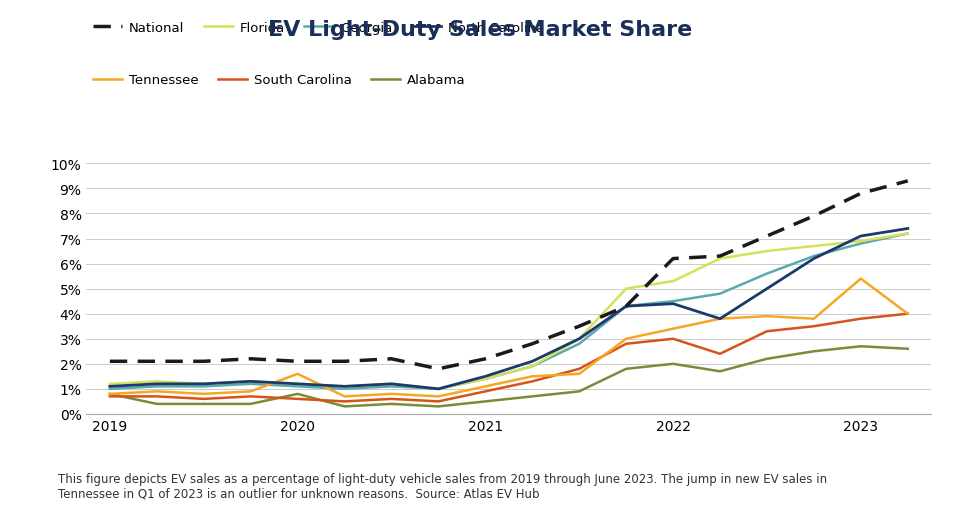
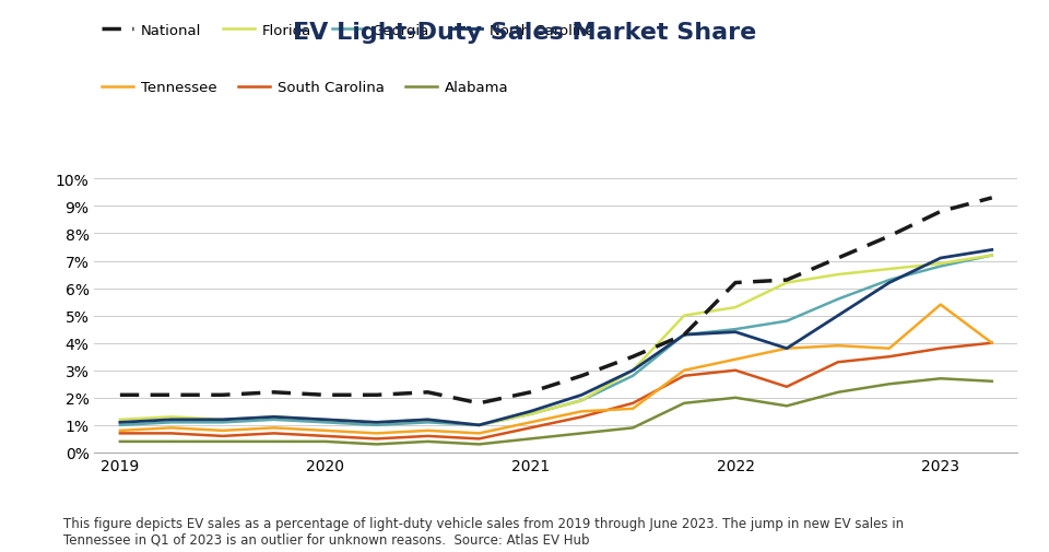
Alabama/2019: 0.8% -> 0.4%
Tennessee/2020: 1.6% -> 0.8%
Alabama/2020: 0.8% -> 0.4%
